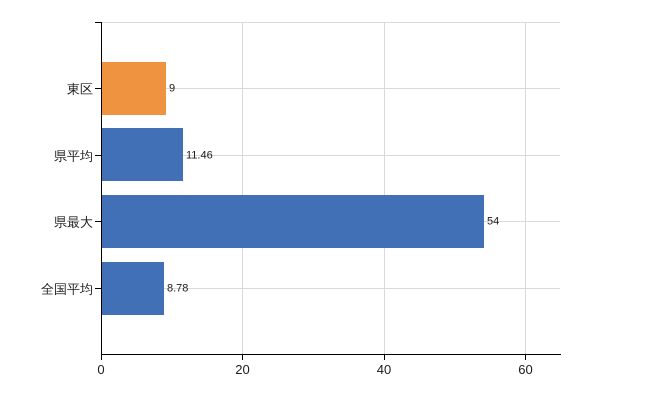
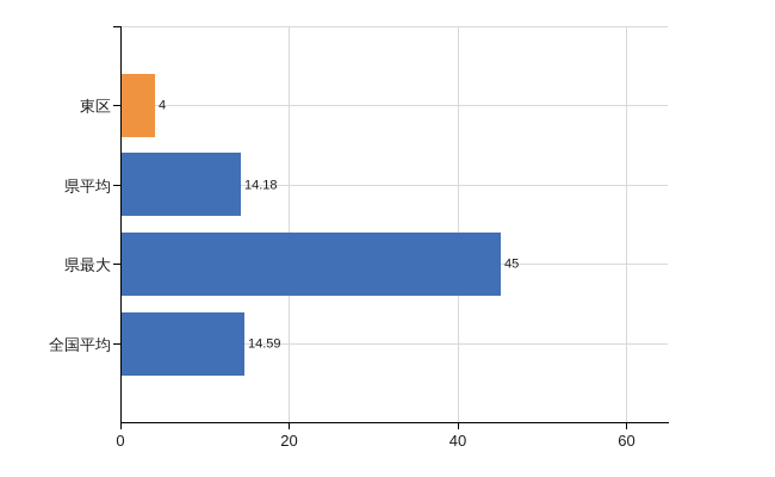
東区: 9 -> 4
県平均: 11.46 -> 14.18
県最大: 54 -> 45
全国平均: 8.78 -> 14.59
